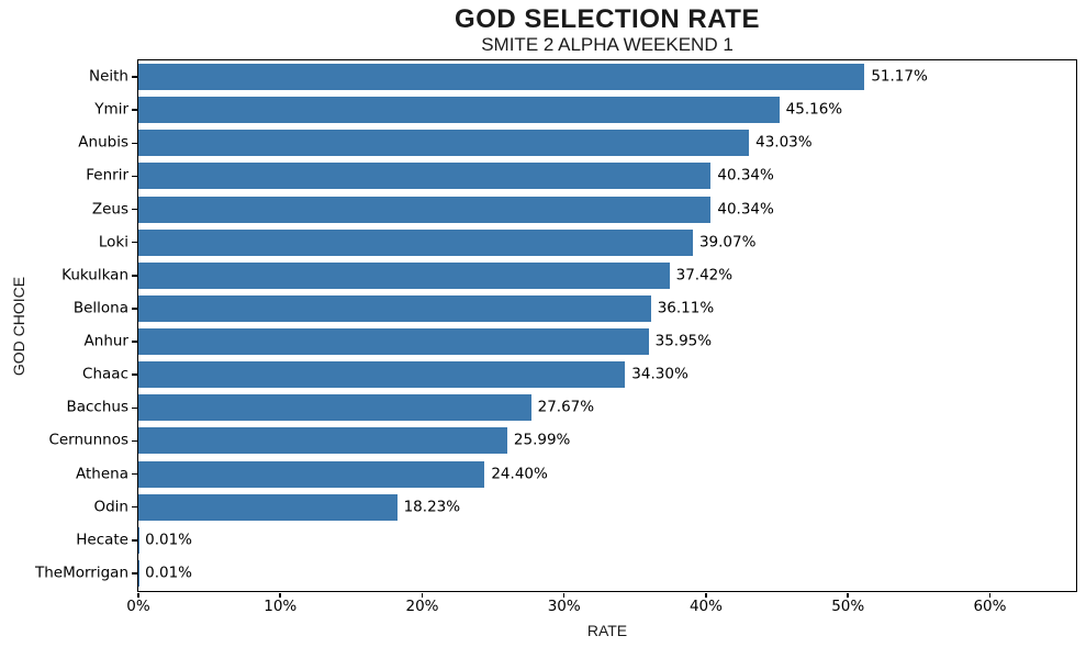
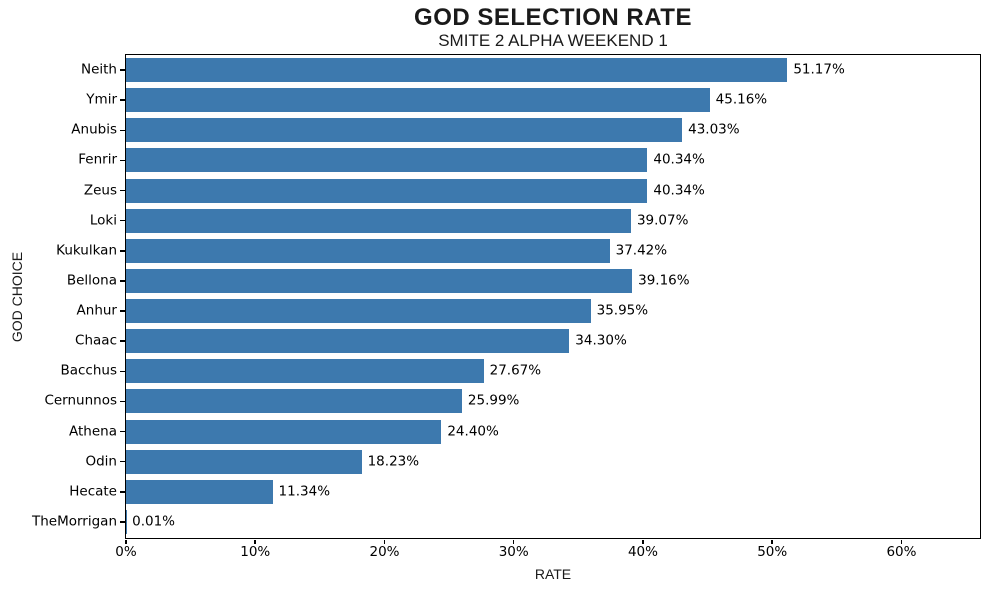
Bellona: 36.11% -> 39.16%
Hecate: 0.01% -> 11.34%
